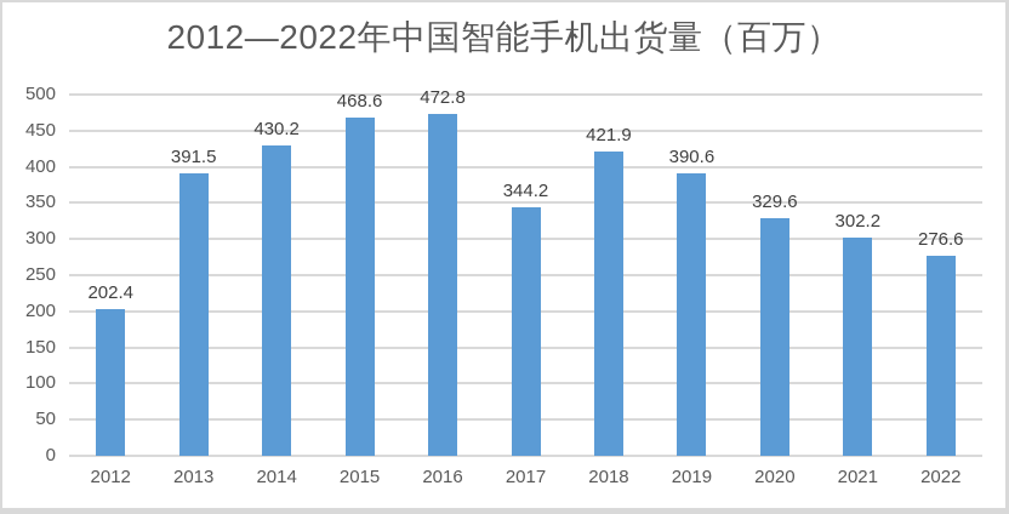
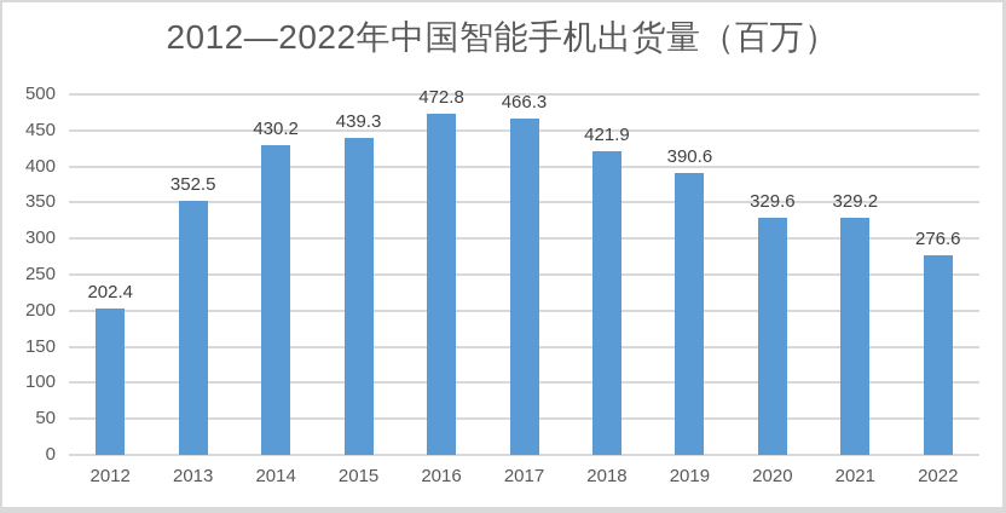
2013: 391.5 -> 352.5
2015: 468.6 -> 439.3
2017: 344.2 -> 466.3
2021: 302.2 -> 329.2
